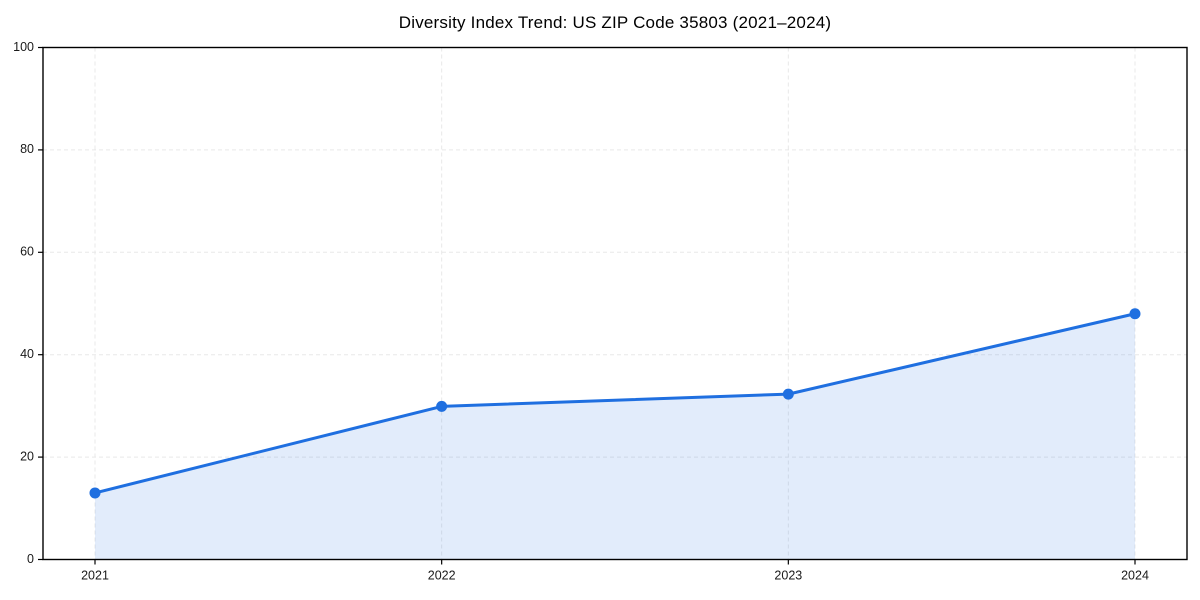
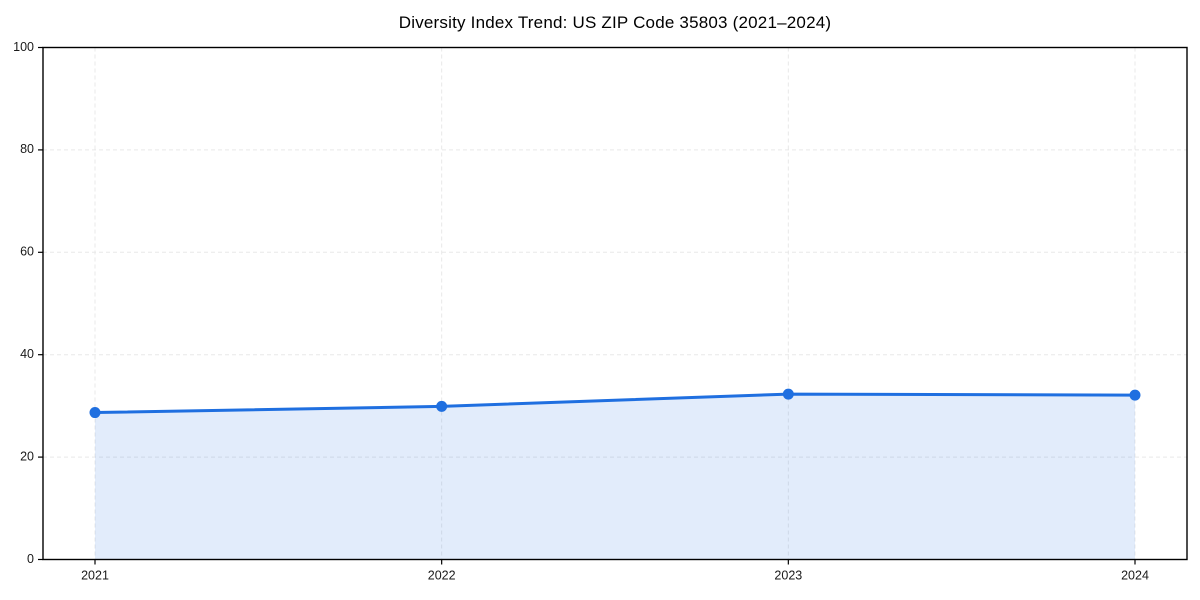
2021: 13 -> 29
2024: 48 -> 32
